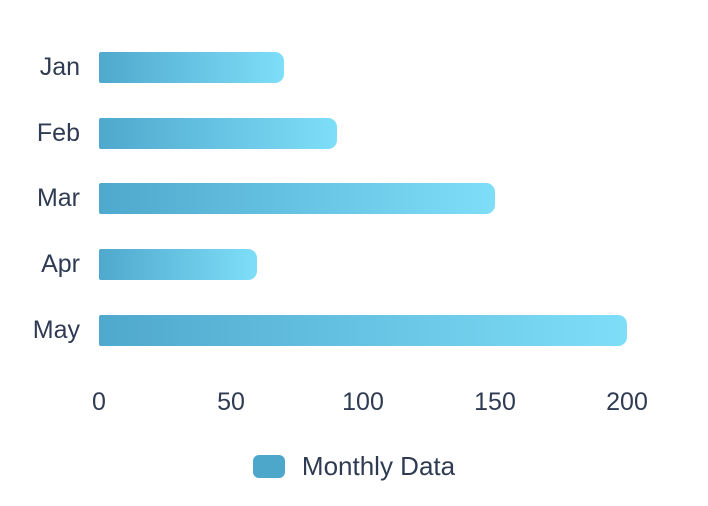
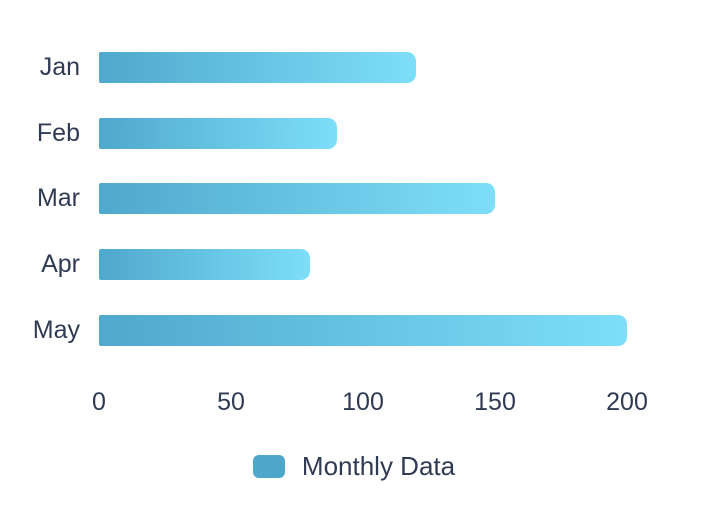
Jan: 70 -> 120
Apr: 60 -> 80
